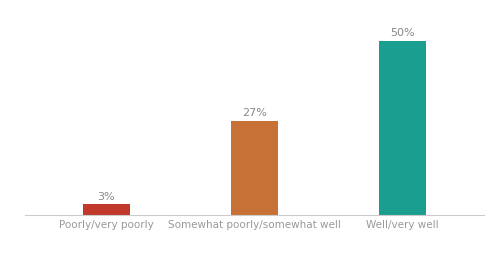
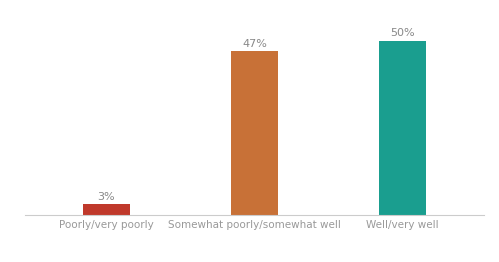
Somewhat poorly/somewhat well: 27% -> 47%
